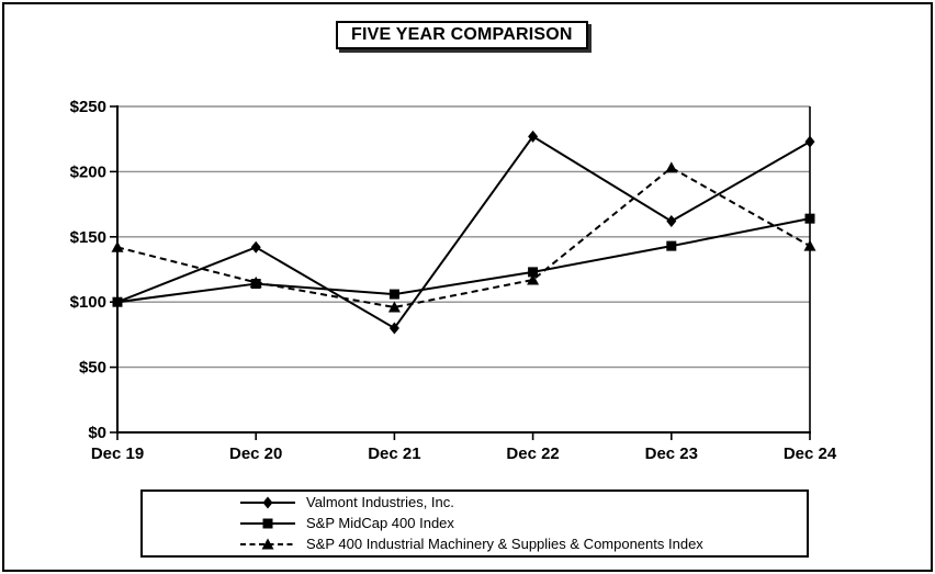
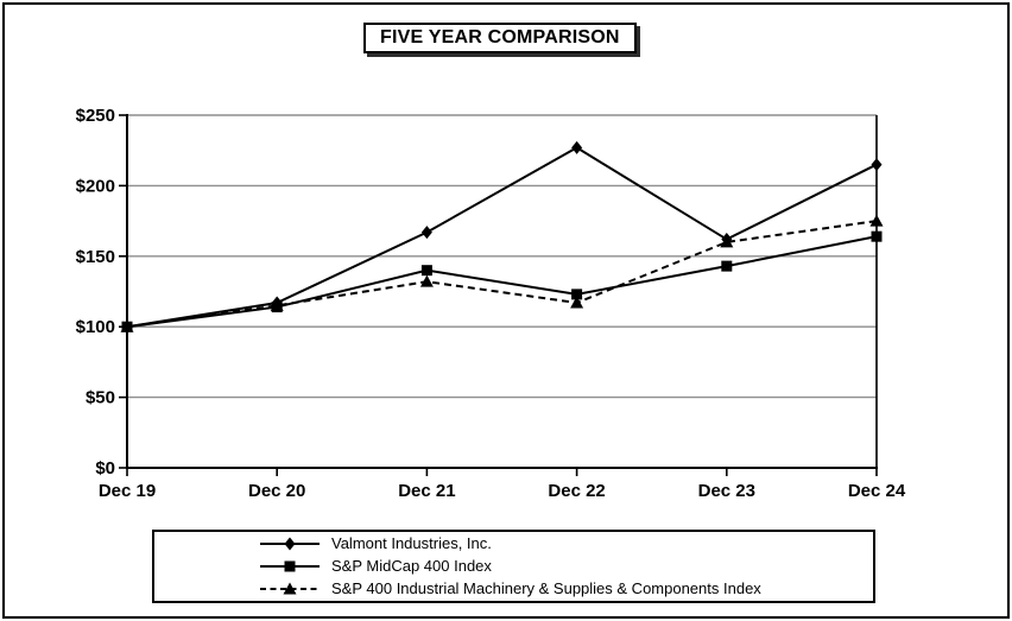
S&P 400 Industrial Machinery & Supplies & Components Index/Dec 19: $142 -> $100
Valmont Industries, Inc./Dec 20: $142 -> $117
Valmont Industries, Inc./Dec 21: $80 -> $167
S&P MidCap 400 Index/Dec 21: $106 -> $140
S&P 400 Industrial Machinery & Supplies & Components Index/Dec 21: $96 -> $132
S&P 400 Industrial Machinery & Supplies & Components Index/Dec 23: $203 -> $160
Valmont Industries, Inc./Dec 24: $223 -> $215
S&P 400 Industrial Machinery & Supplies & Components Index/Dec 24: $143 -> $175
